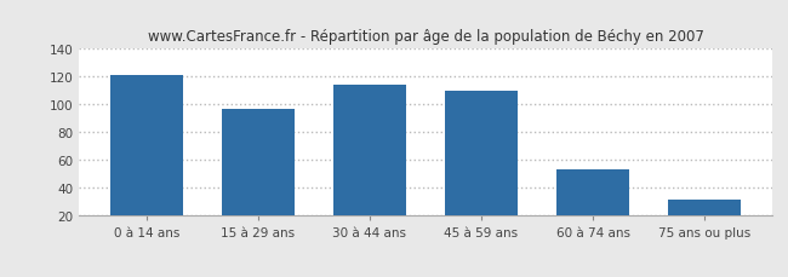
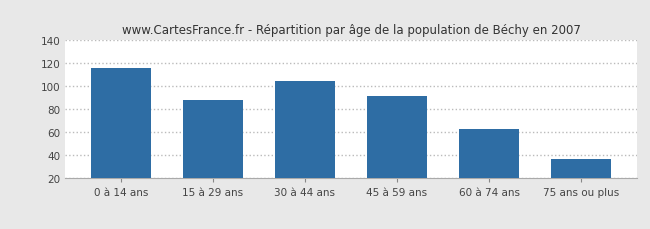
0 à 14 ans: 121 -> 116
15 à 29 ans: 97 -> 88
30 à 44 ans: 114 -> 105
45 à 59 ans: 110 -> 92
60 à 74 ans: 53 -> 63
75 ans ou plus: 32 -> 37
